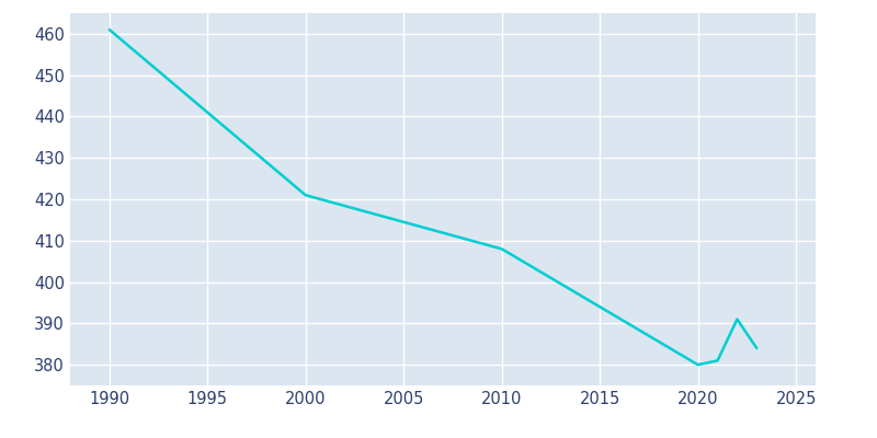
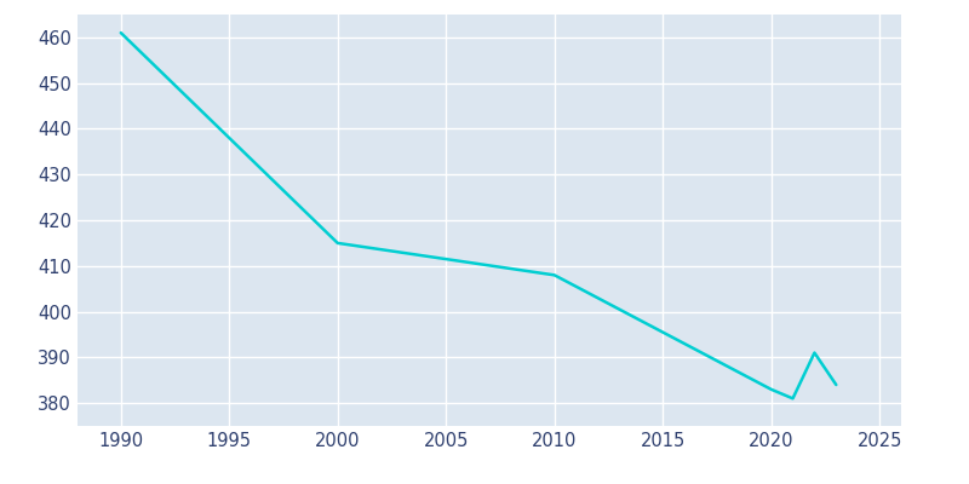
2000: 421 -> 415
2020: 380 -> 383
